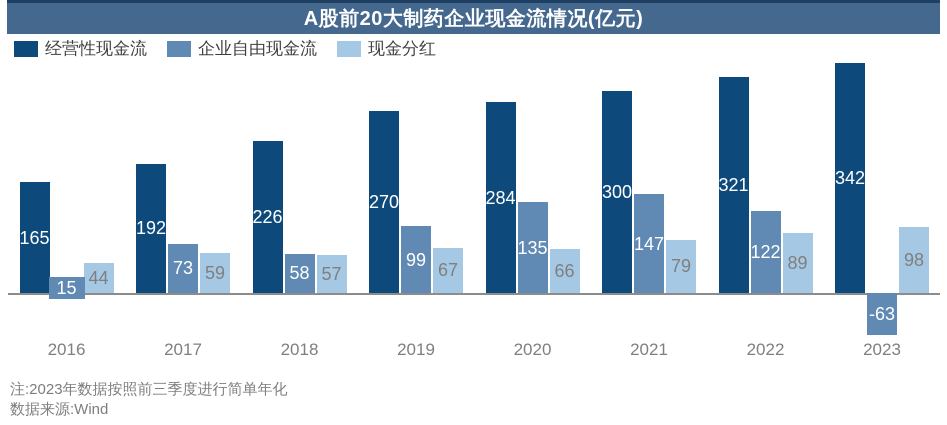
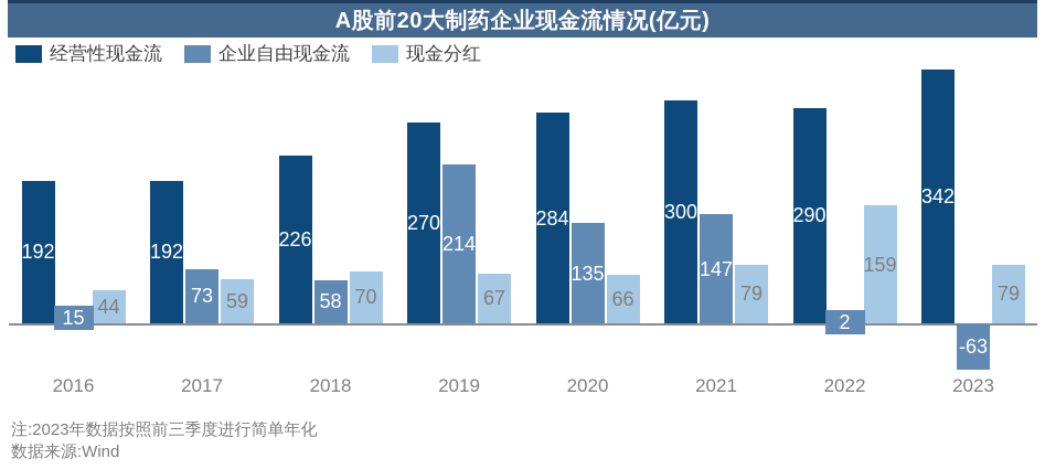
经营性现金流/2016: 165 -> 192
现金分红/2018: 57 -> 70
企业自由现金流/2019: 99 -> 214
经营性现金流/2022: 321 -> 290
企业自由现金流/2022: 122 -> 2
现金分红/2022: 89 -> 159
现金分红/2023: 98 -> 79
